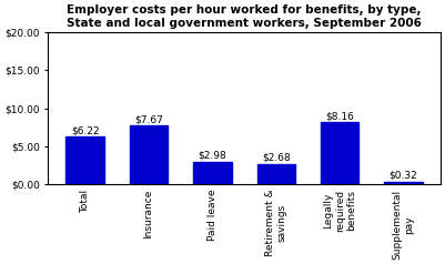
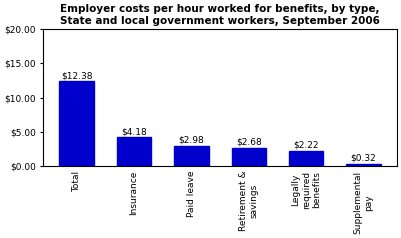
Total: $6.22 -> $12.38
Insurance: $7.67 -> $4.18
Legally required benefits: $8.16 -> $2.22
